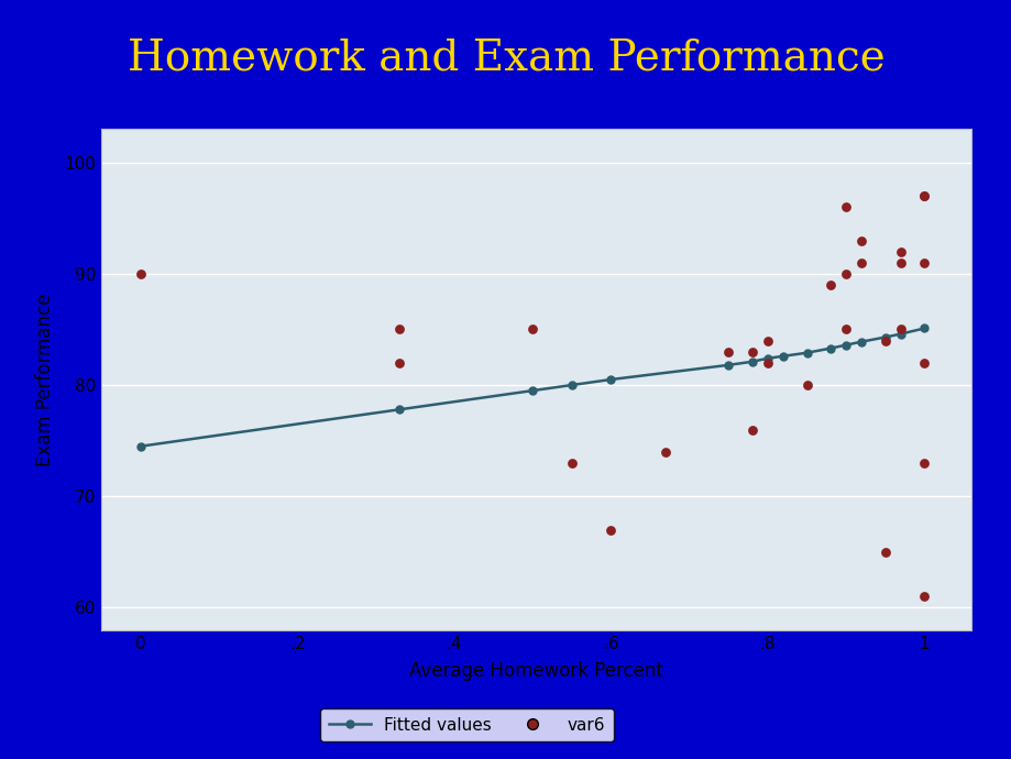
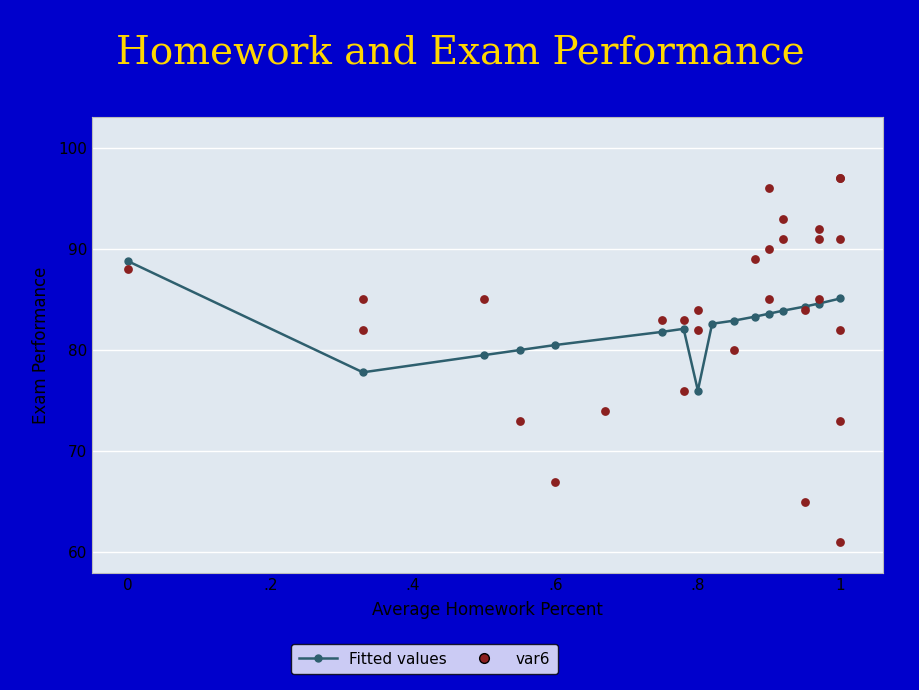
Fitted values/0: 74.5 -> 88.8
var6/0: 90 -> 88
Fitted values/.8: 82.4 -> 76.0
